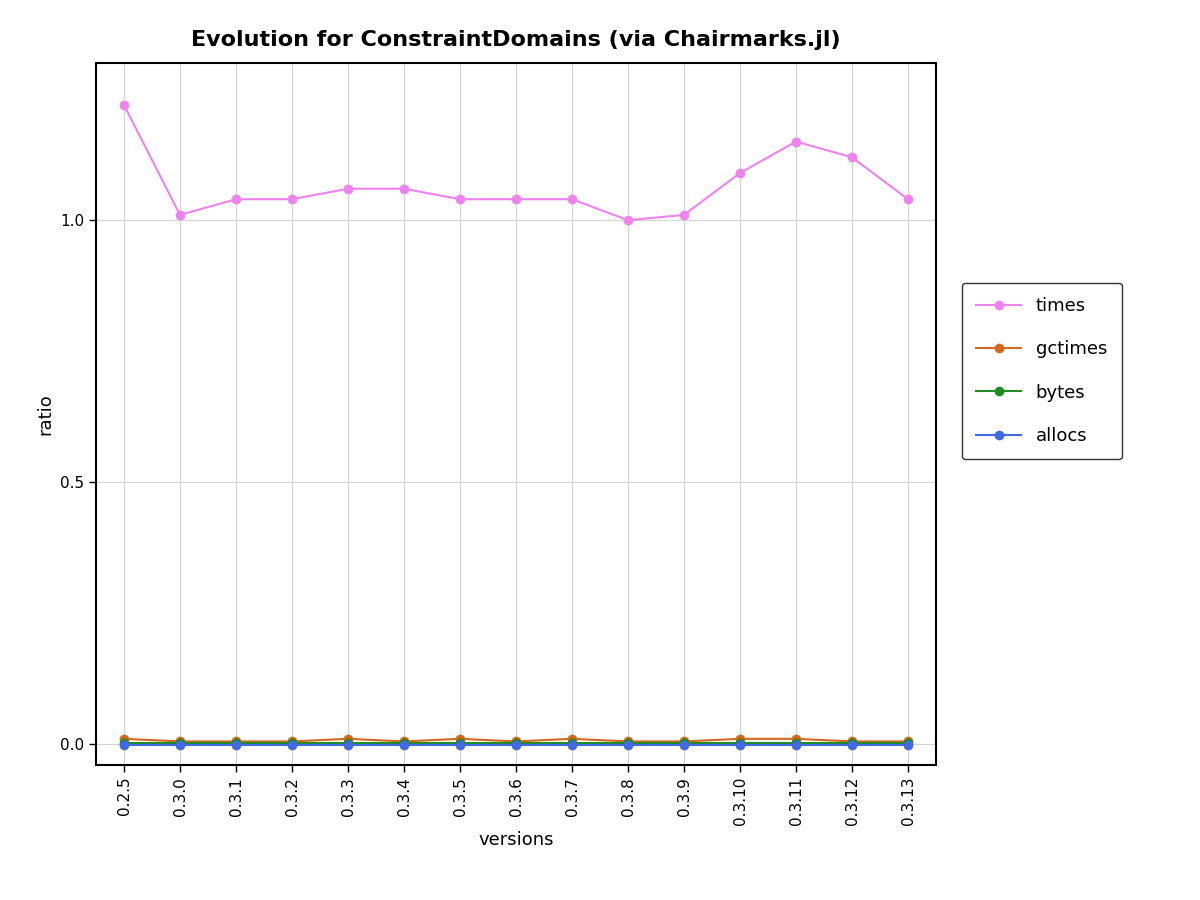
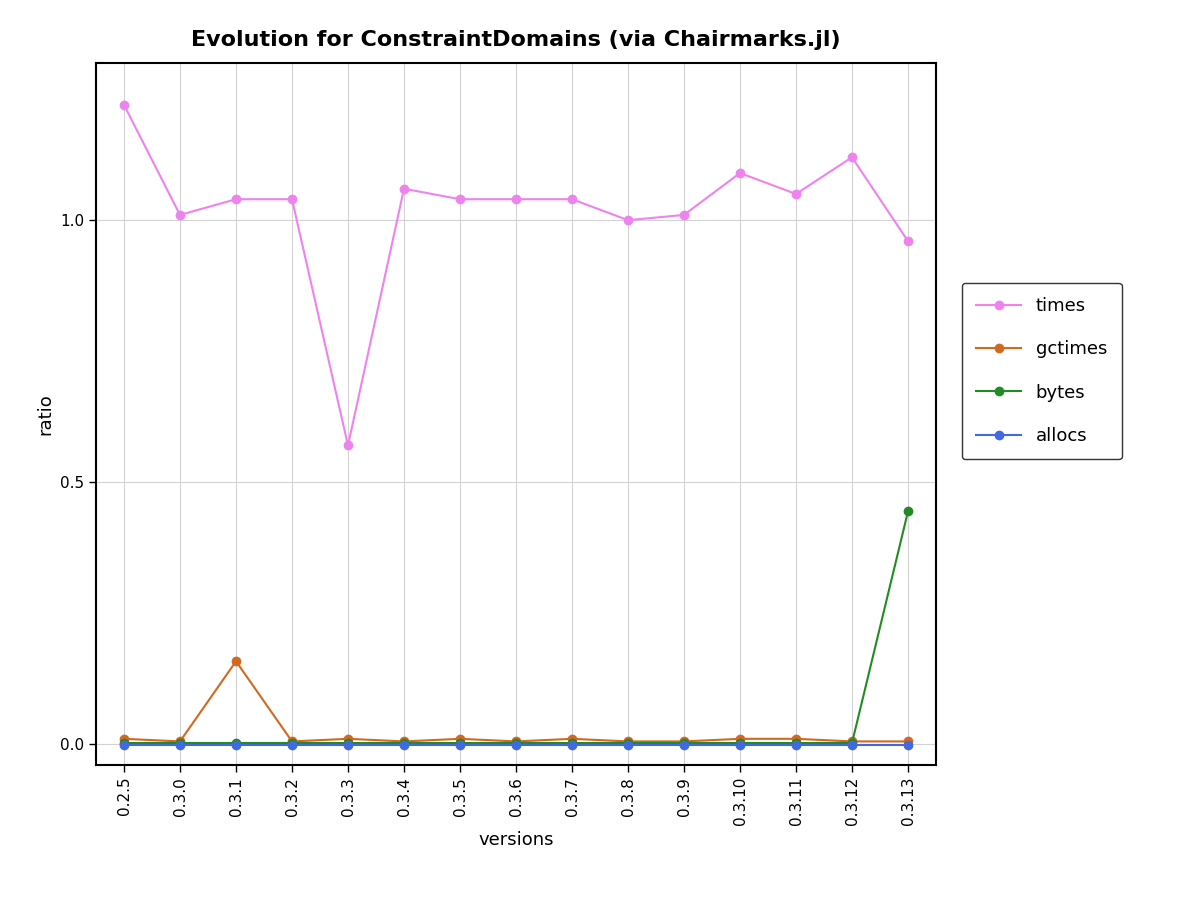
gctimes/0.3.1: 0.005 -> 0.158
times/0.3.3: 1.06 -> 0.57
times/0.3.11: 1.15 -> 1.05
times/0.3.13: 1.04 -> 0.96
bytes/0.3.13: 0.002 -> 0.444
